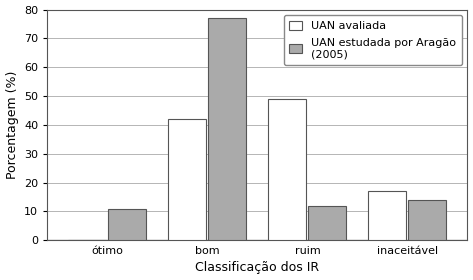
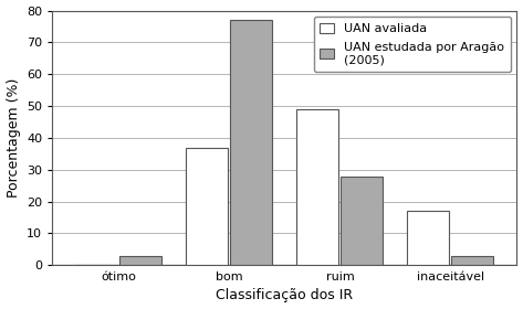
UAN estudada por Aragão (2005)/ótimo: 11 -> 3
UAN avaliada/bom: 42 -> 37
UAN estudada por Aragão (2005)/ruim: 12 -> 28
UAN estudada por Aragão (2005)/inaceitável: 14 -> 3
